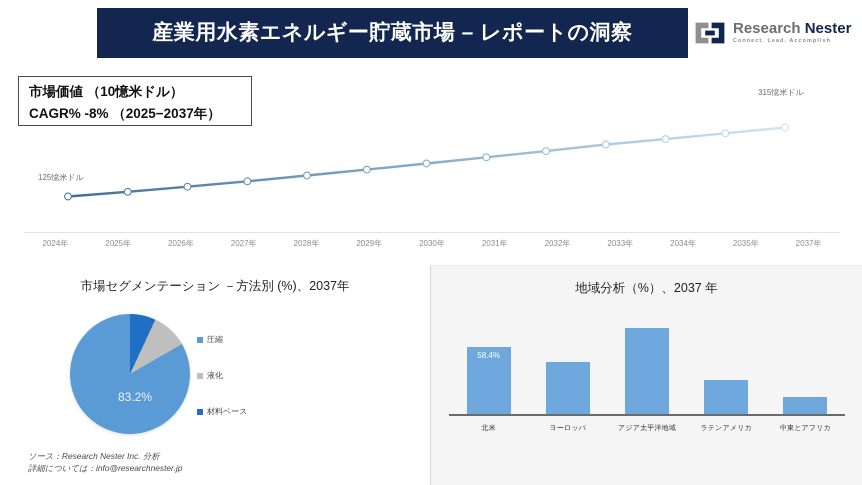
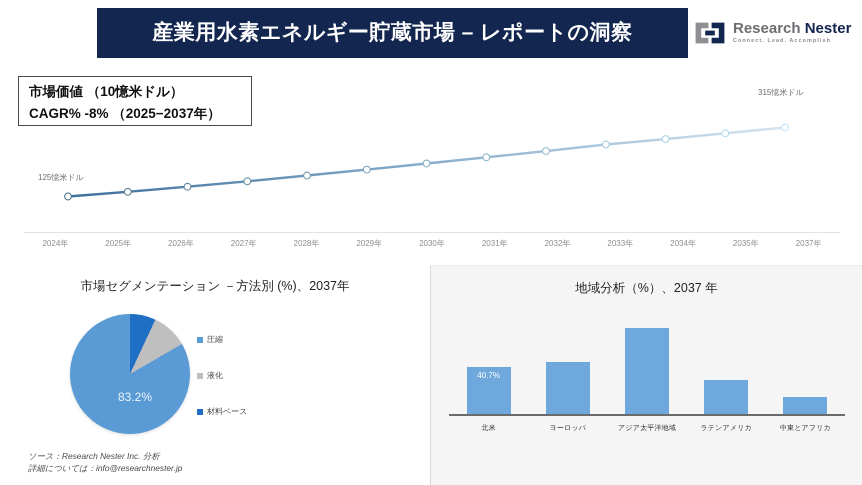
地域分析（%）、2037 年/北米: 58.4% -> 40.7%
